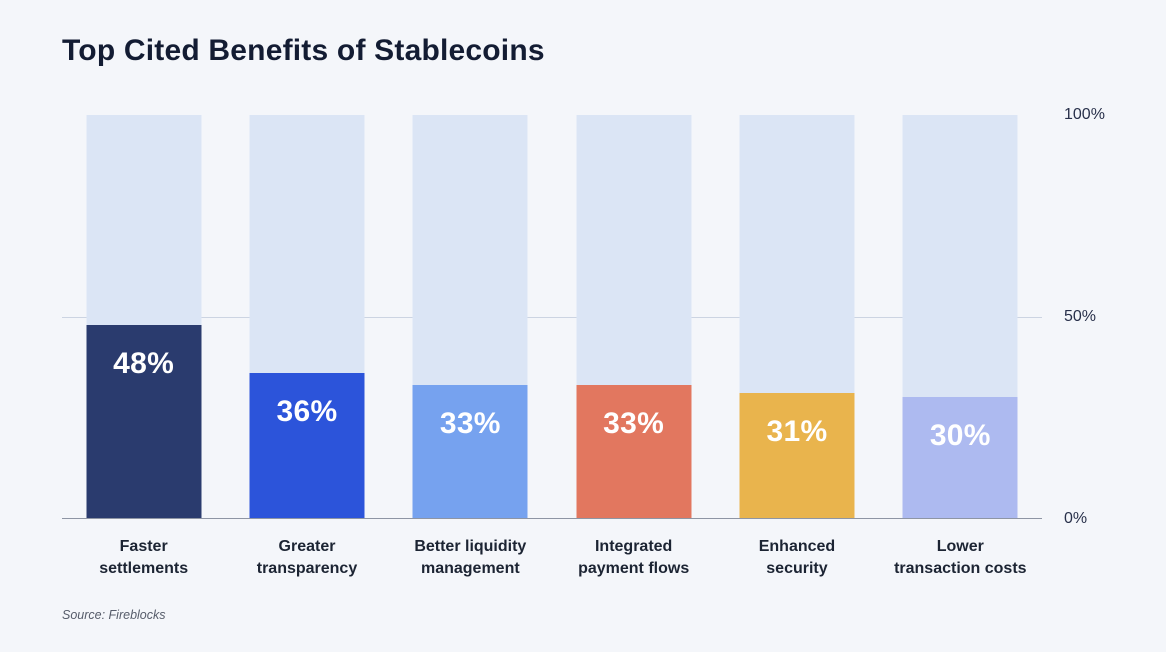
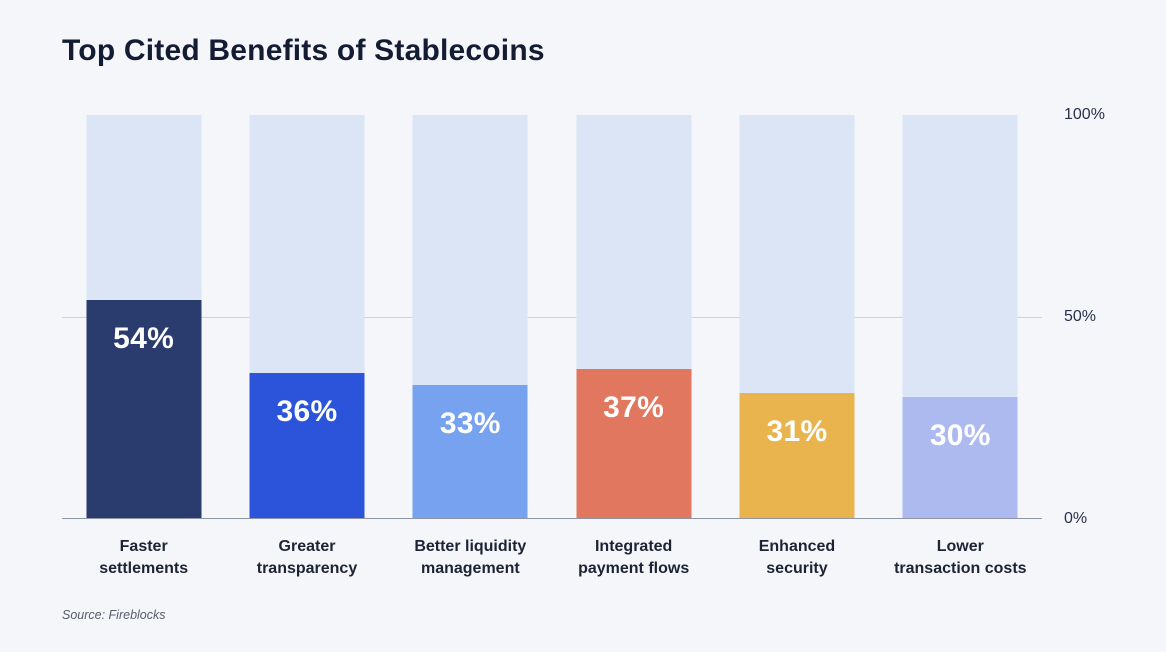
Faster settlements: 48% -> 54%
Integrated payment flows: 33% -> 37%
